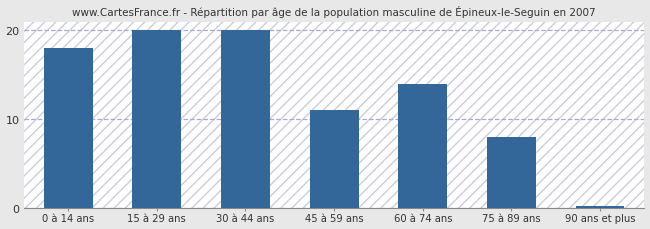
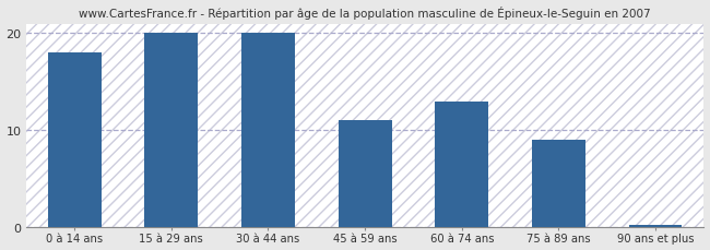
60 à 74 ans: 14.0 -> 13.0
75 à 89 ans: 8.0 -> 9.0
